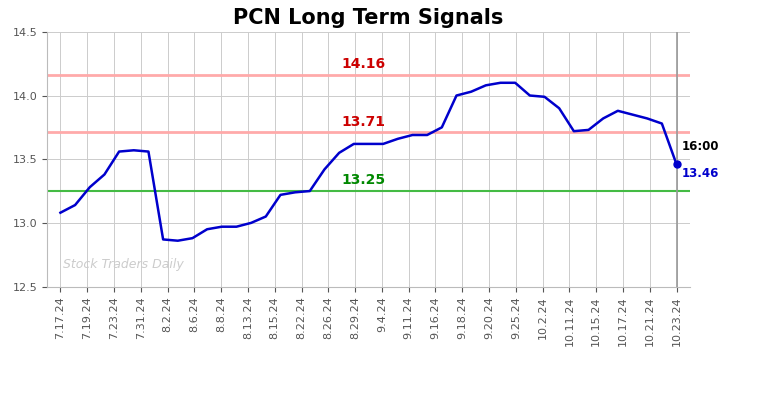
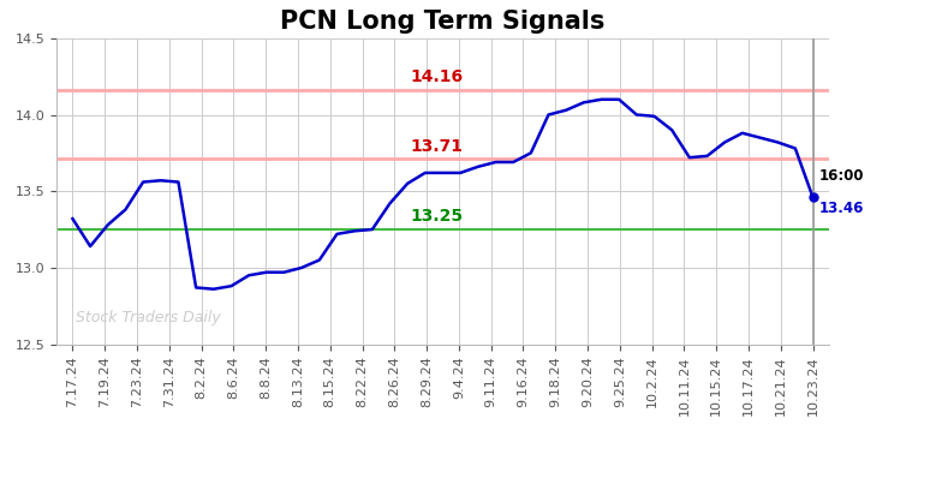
7.17.24: 13.08 -> 13.32
